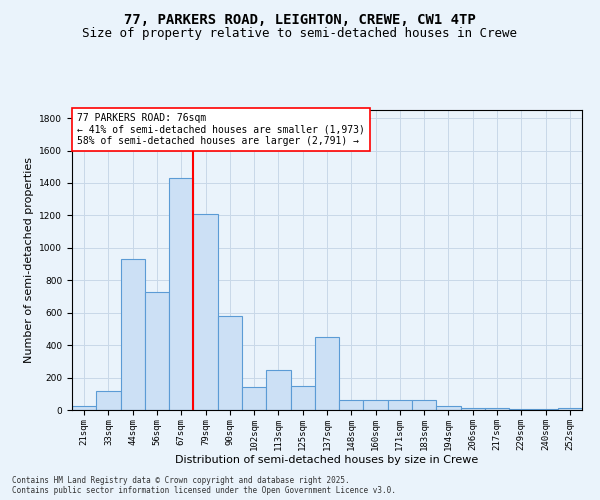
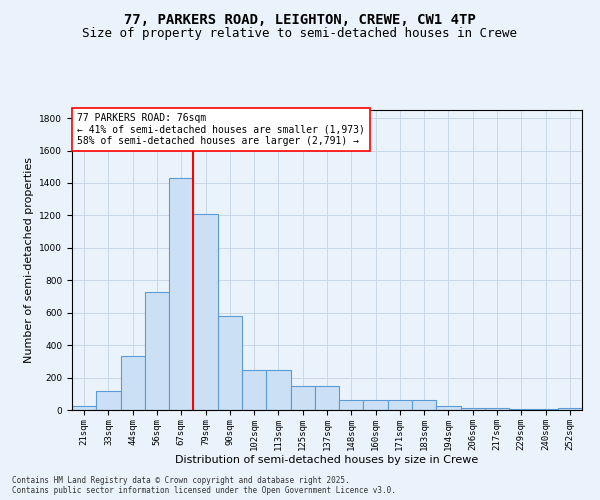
44sqm: 930 -> 330
102sqm: 140 -> 240
137sqm: 450 -> 150
